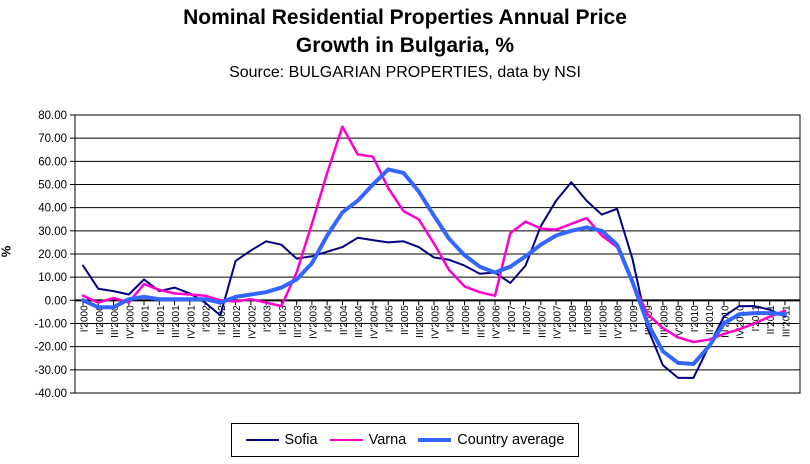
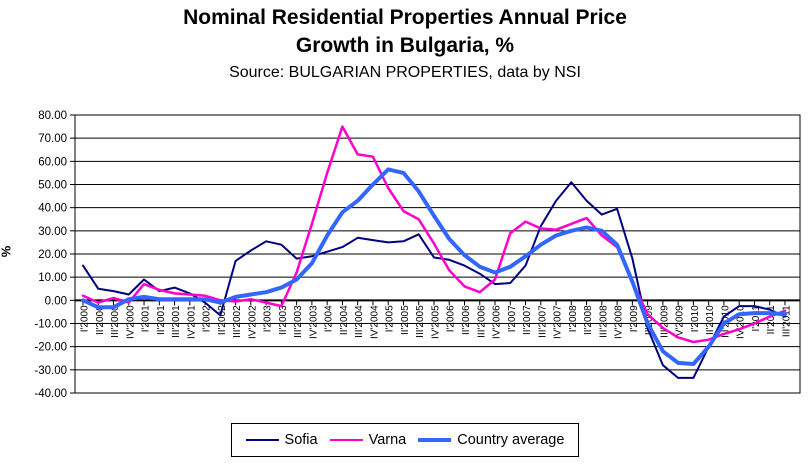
Sofia/III'2005: 23 -> 28
Sofia/IV'2006: 12 -> 7
Varna/IV'2006: 2 -> 9
